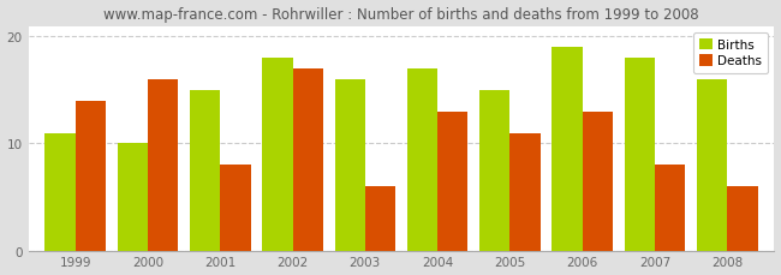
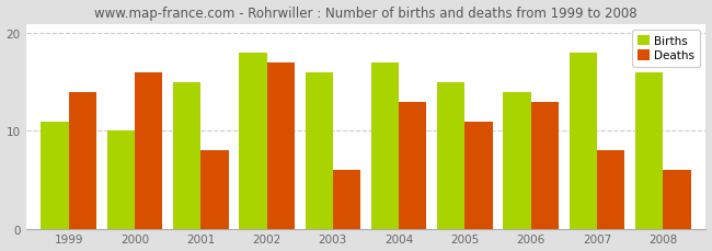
Births/2006: 19 -> 14
